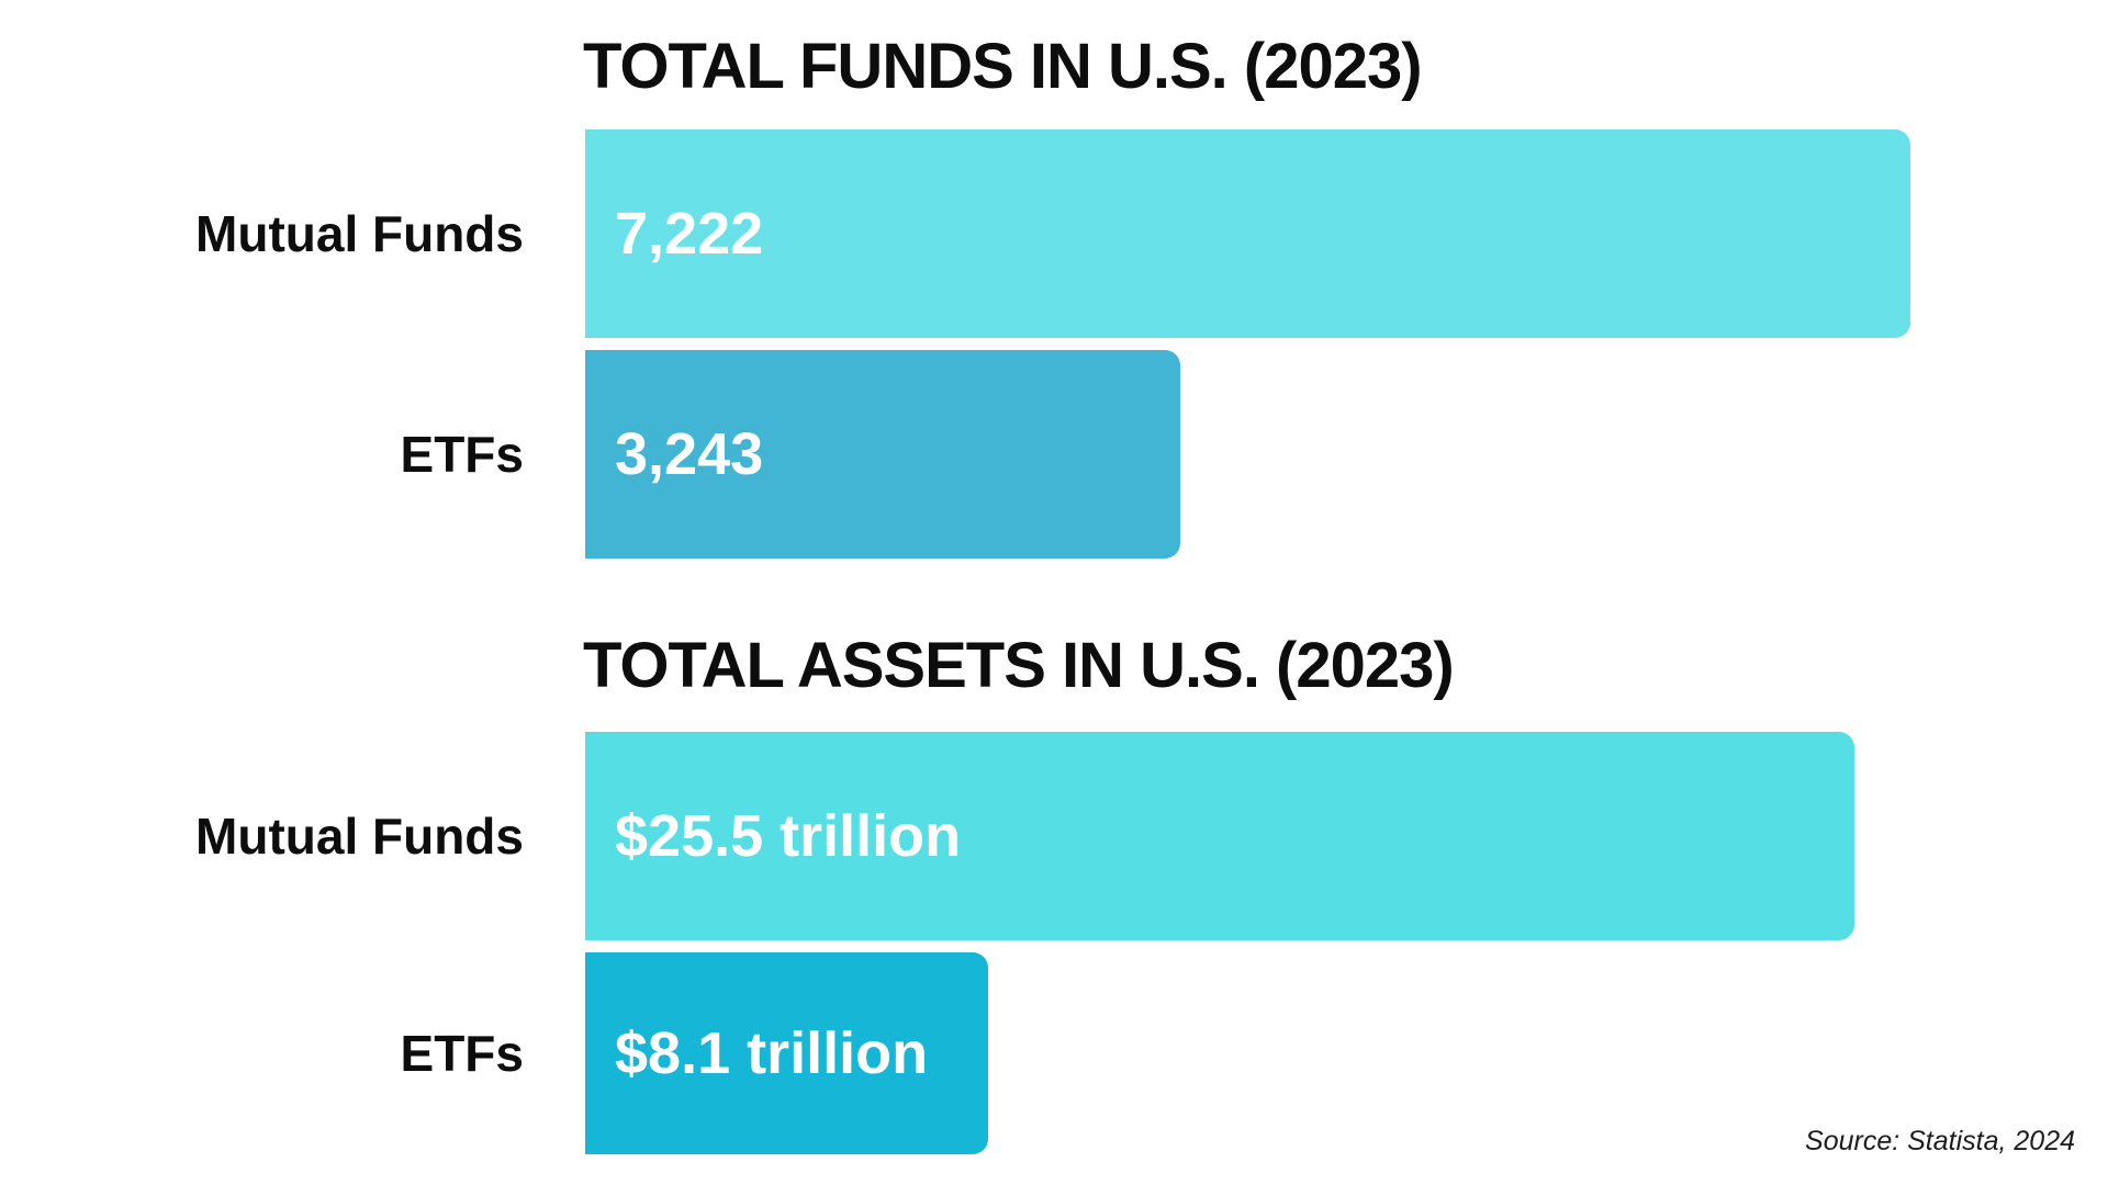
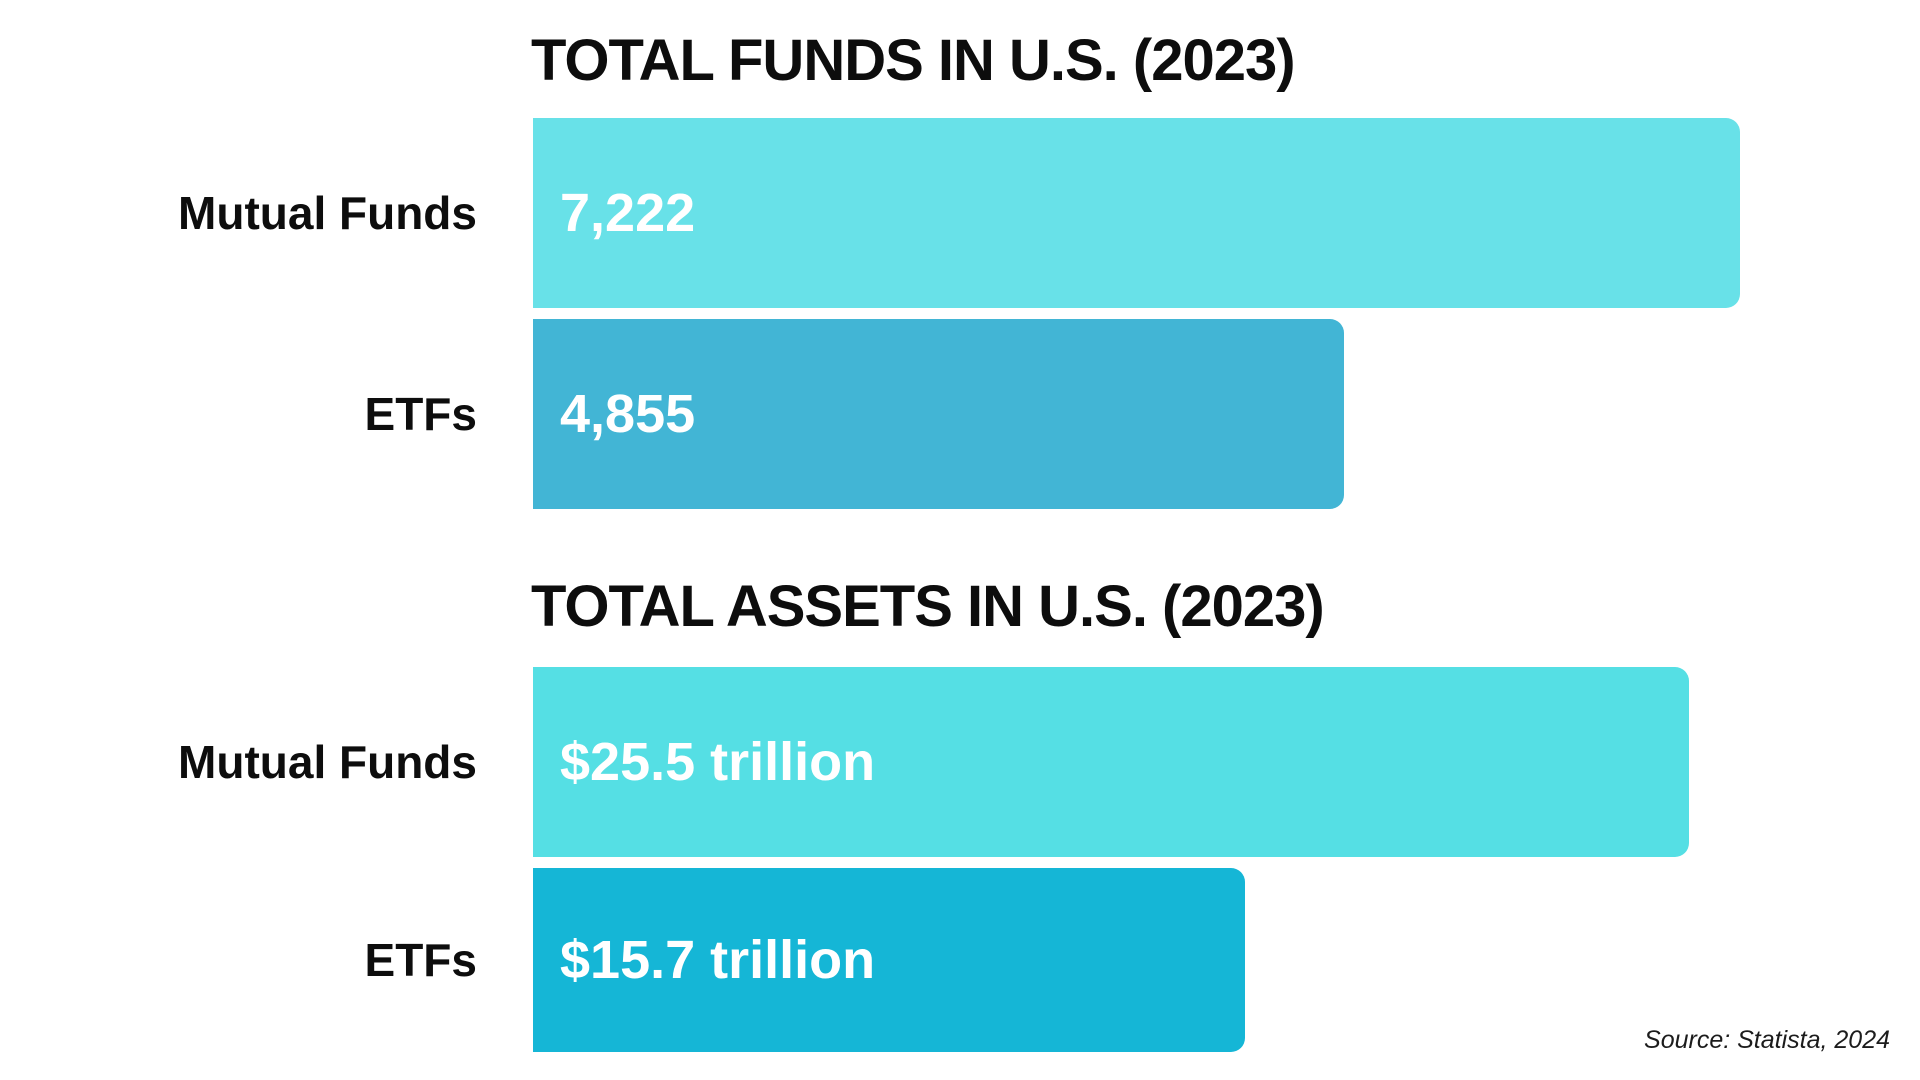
TOTAL FUNDS IN U.S. (2023)/ETFs: 3,243 -> 4,855
TOTAL ASSETS IN U.S. (2023)/ETFs: $8.1 -> $15.7
